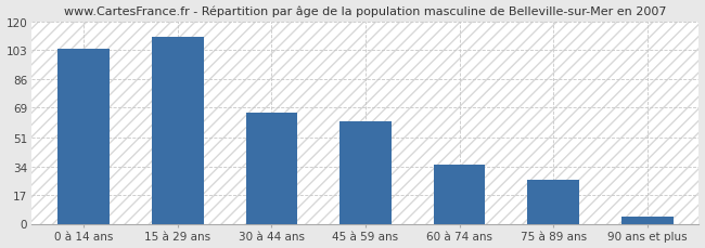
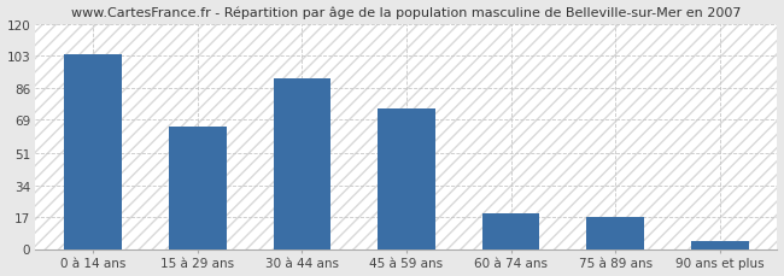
15 à 29 ans: 111 -> 65
30 à 44 ans: 66 -> 91
45 à 59 ans: 61 -> 75
60 à 74 ans: 35 -> 19
75 à 89 ans: 26 -> 17
